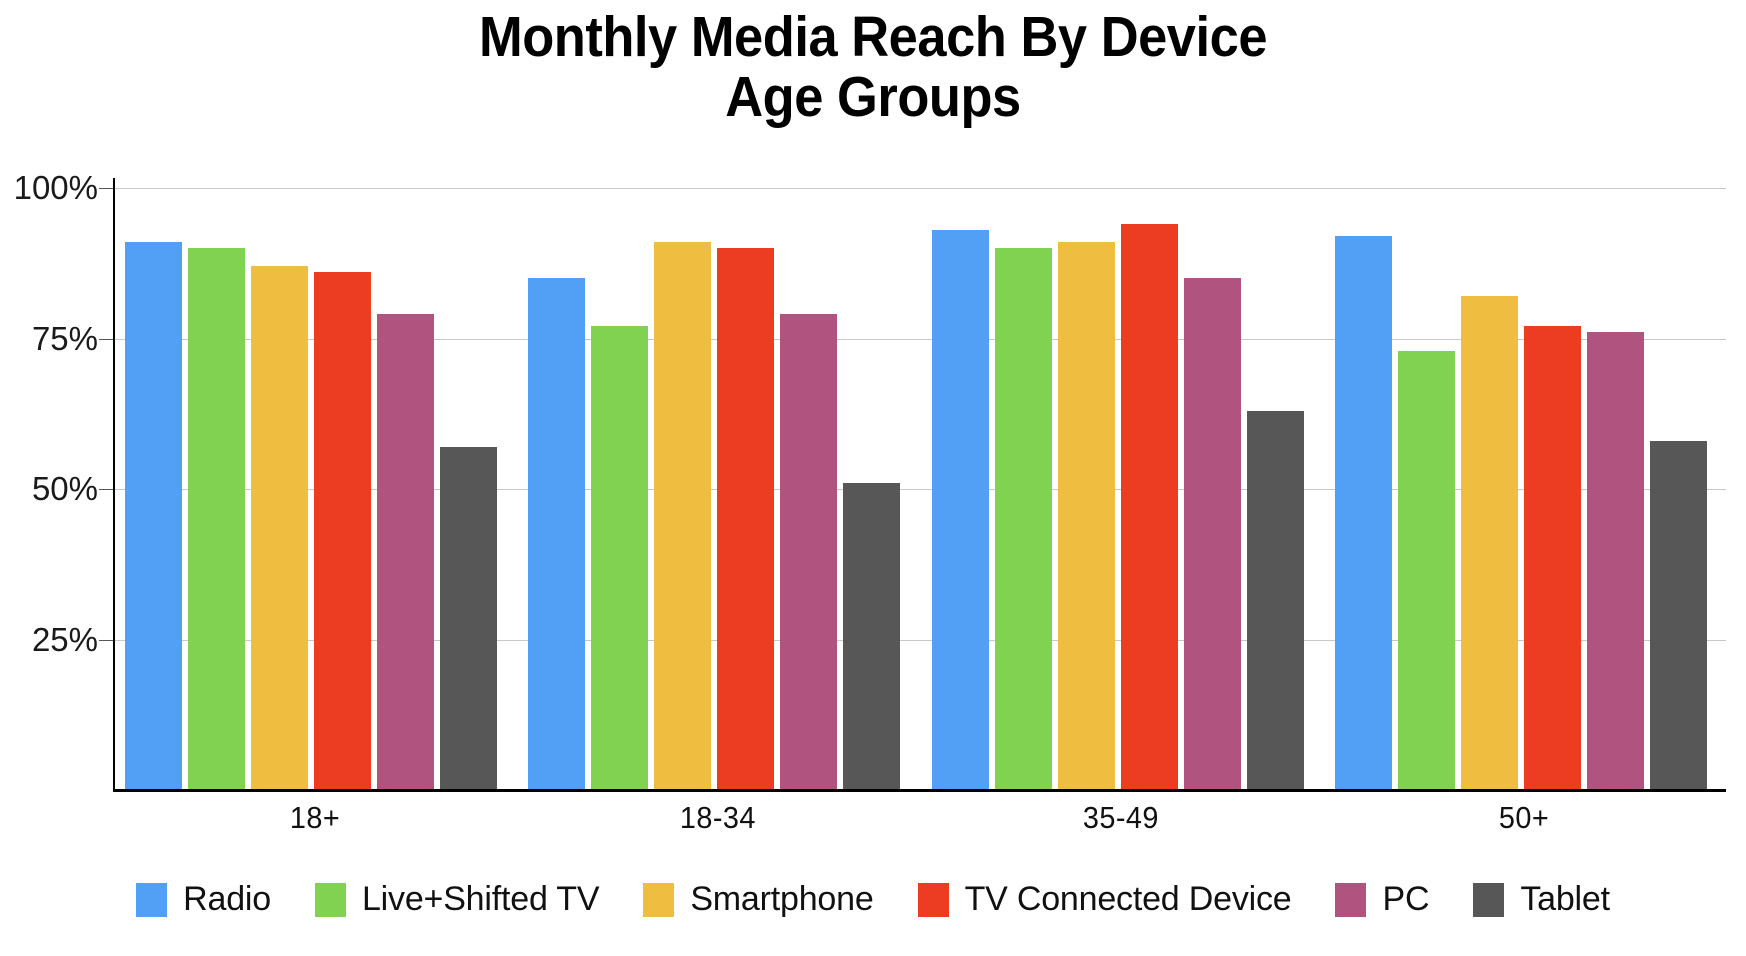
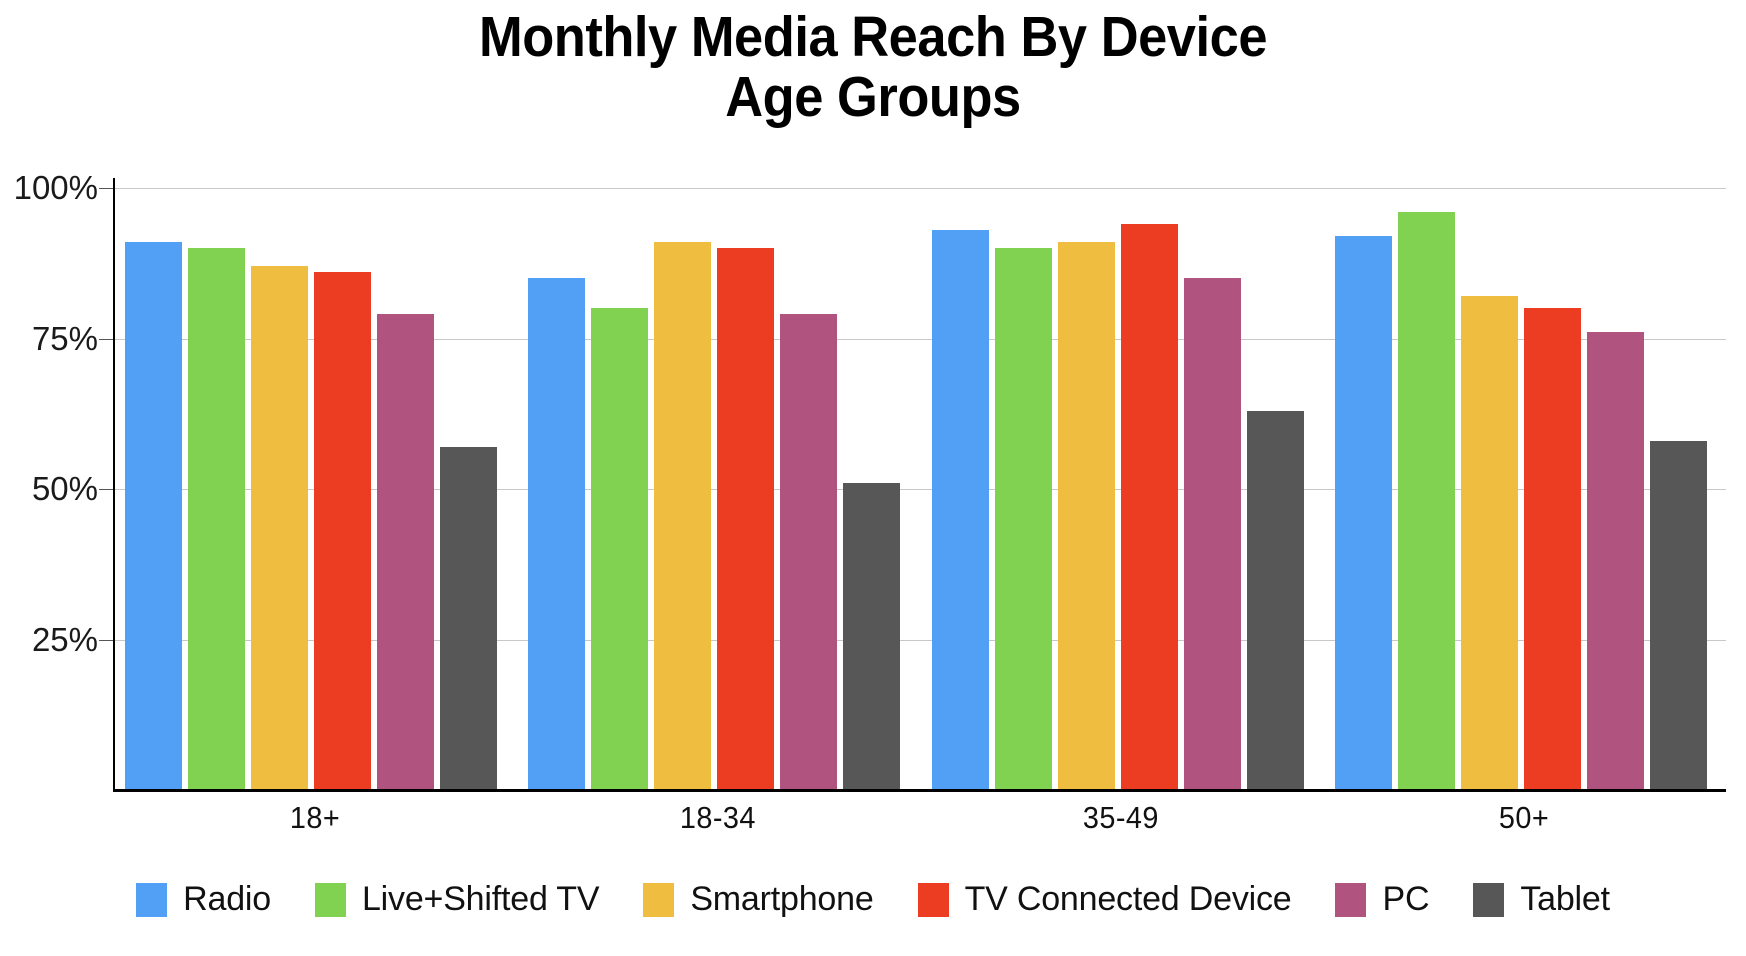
Live+Shifted TV/18-34: 77% -> 80%
Live+Shifted TV/50+: 73% -> 96%
TV Connected Device/50+: 77% -> 80%
